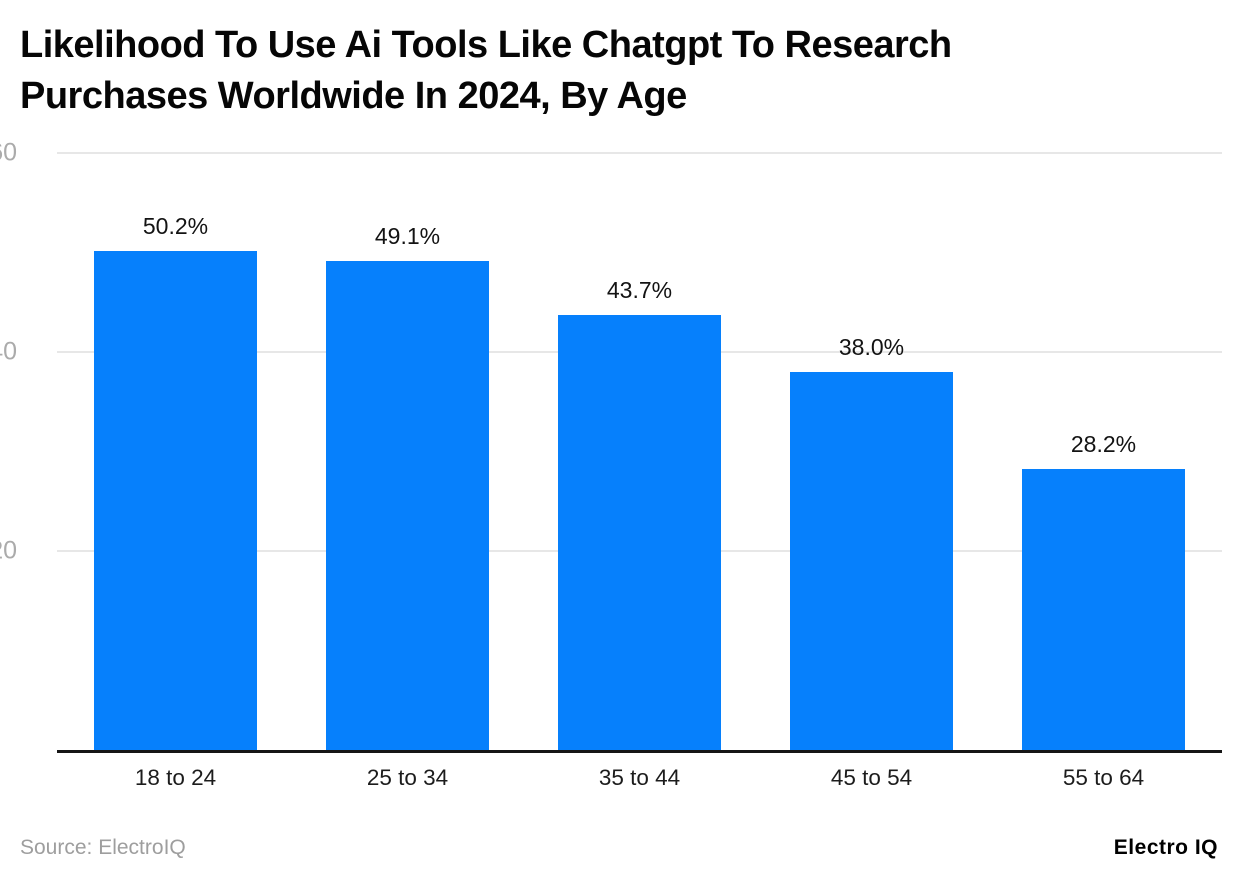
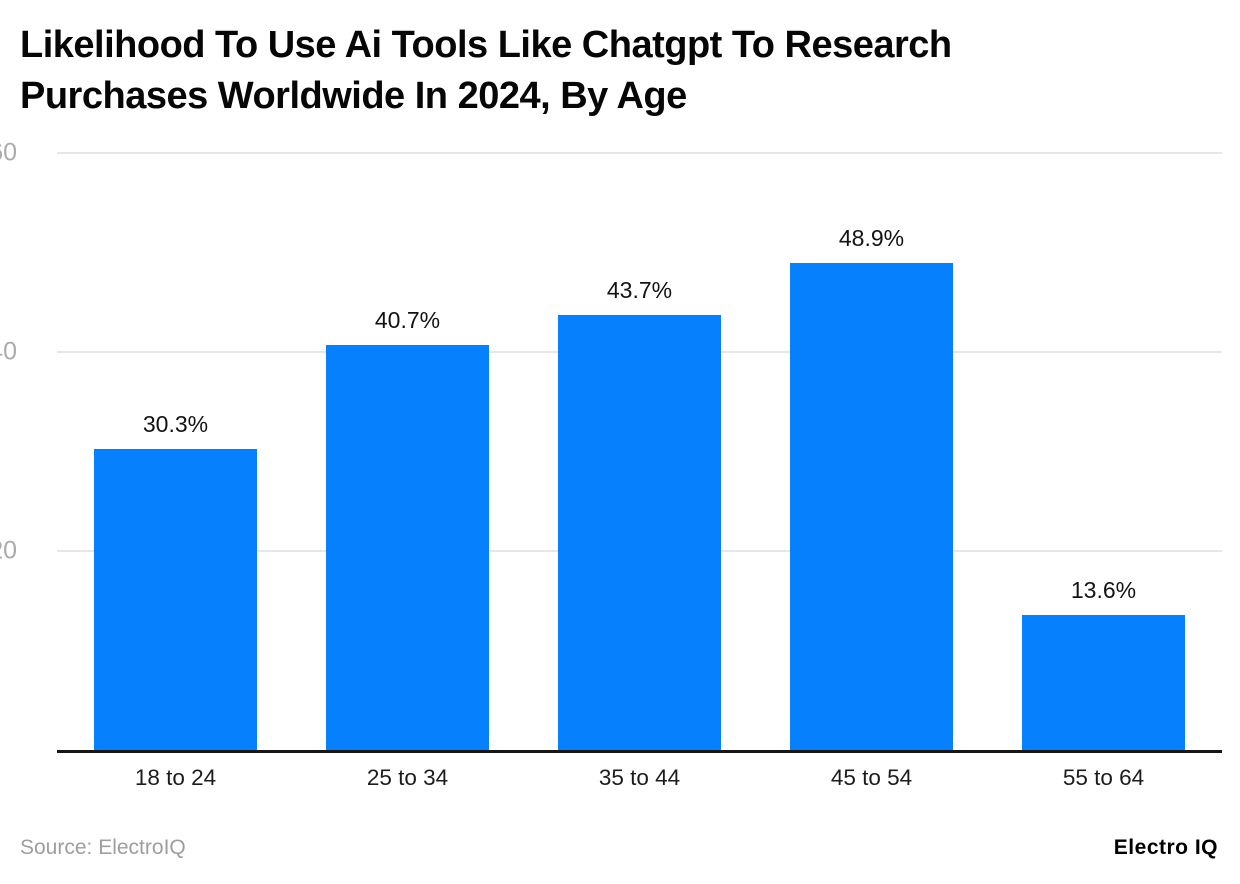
18 to 24: 50.2% -> 30.3%
25 to 34: 49.1% -> 40.7%
45 to 54: 38.0% -> 48.9%
55 to 64: 28.2% -> 13.6%
